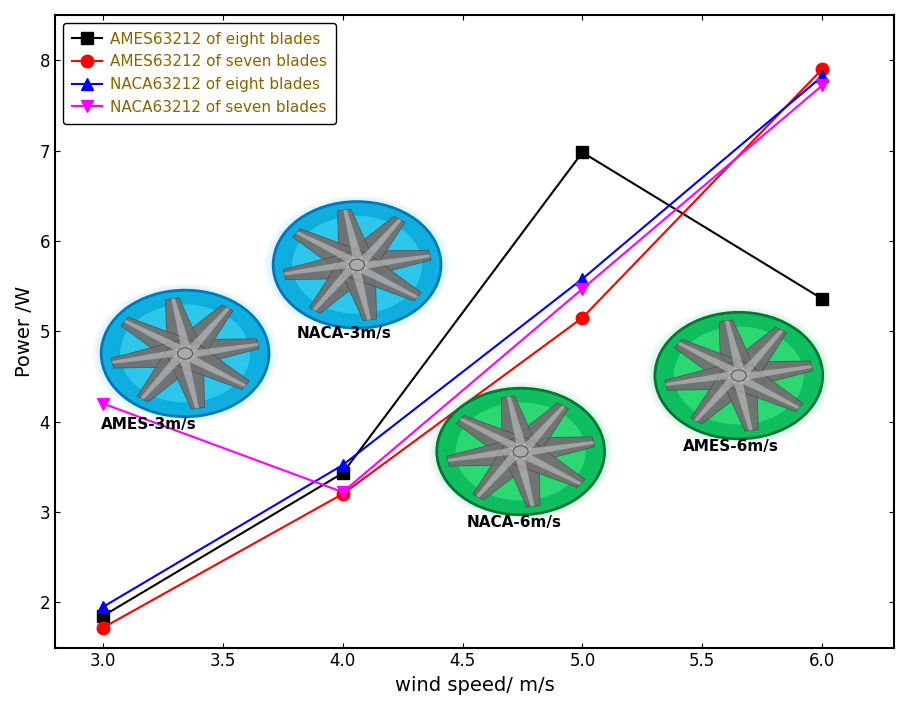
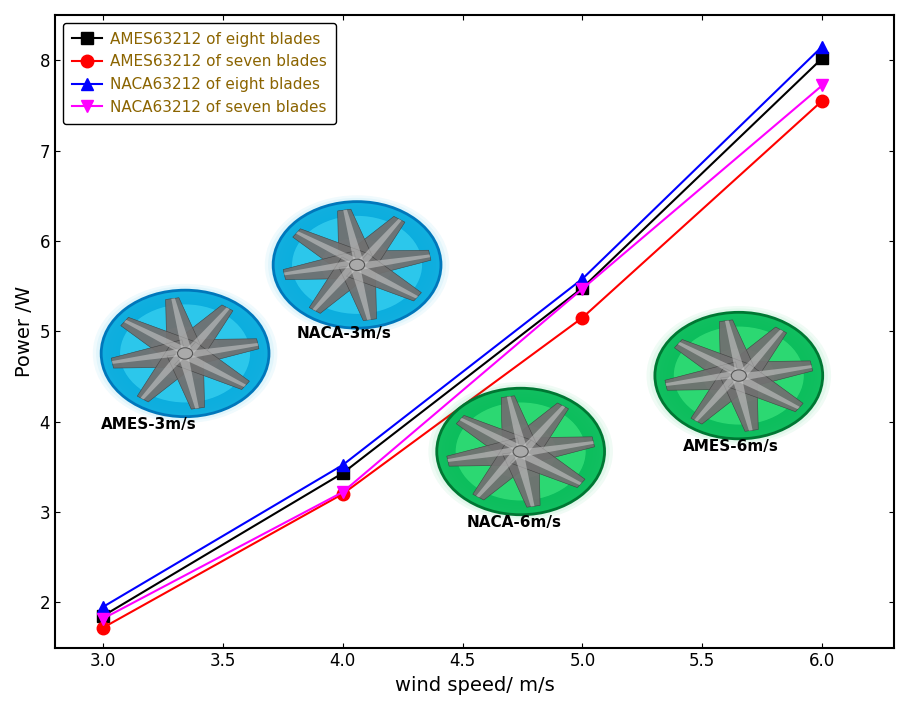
NACA63212 of seven blades/3.0: 4.20 -> 1.82
AMES63212 of eight blades/5.0: 6.98 -> 5.48
AMES63212 of eight blades/6.0: 5.36 -> 8.02
AMES63212 of seven blades/6.0: 7.90 -> 7.55
NACA63212 of eight blades/6.0: 7.82 -> 8.15
